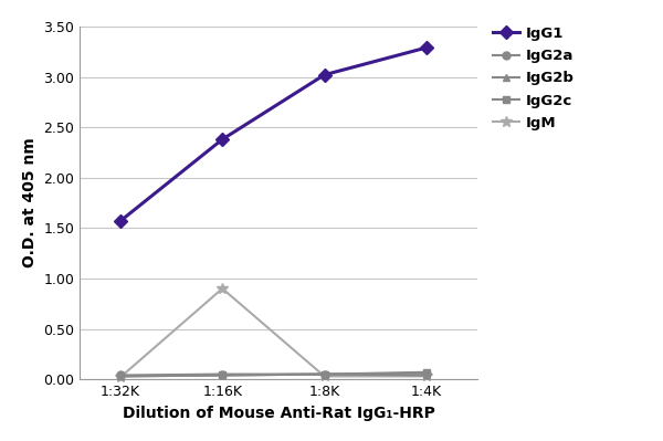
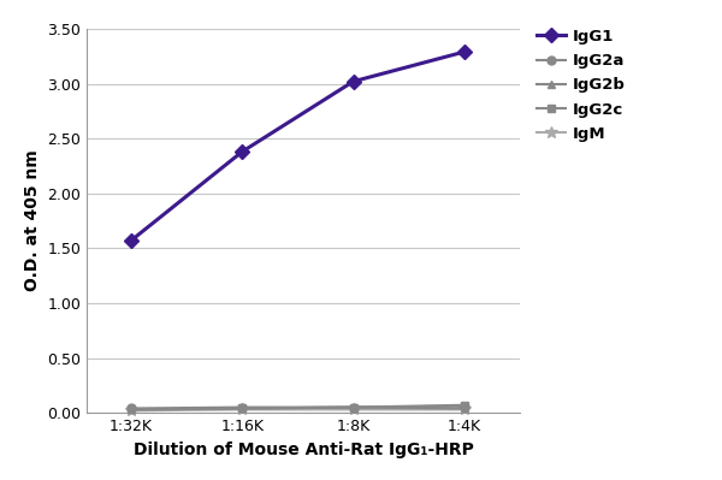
IgM/1:16K: 0.90 -> 0.03
